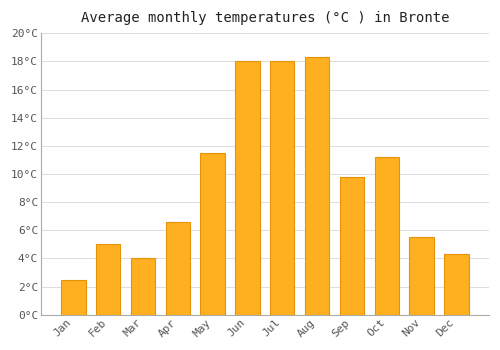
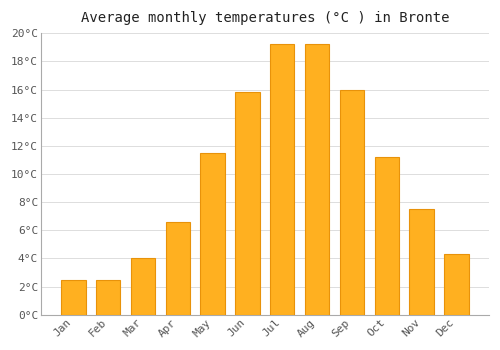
Feb: 5.0°C -> 2.5°C
Jun: 18.0°C -> 15.8°C
Jul: 18.0°C -> 19.2°C
Aug: 18.3°C -> 19.2°C
Sep: 9.8°C -> 16.0°C
Nov: 5.5°C -> 7.5°C
